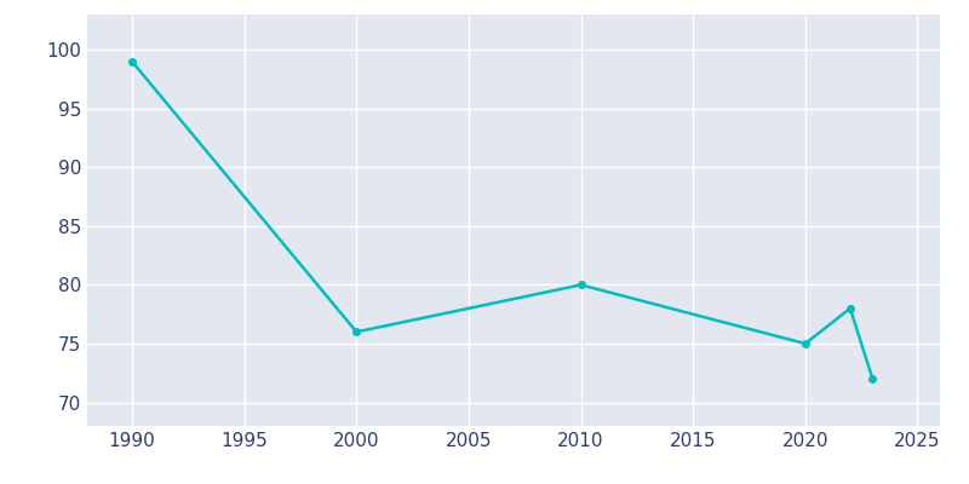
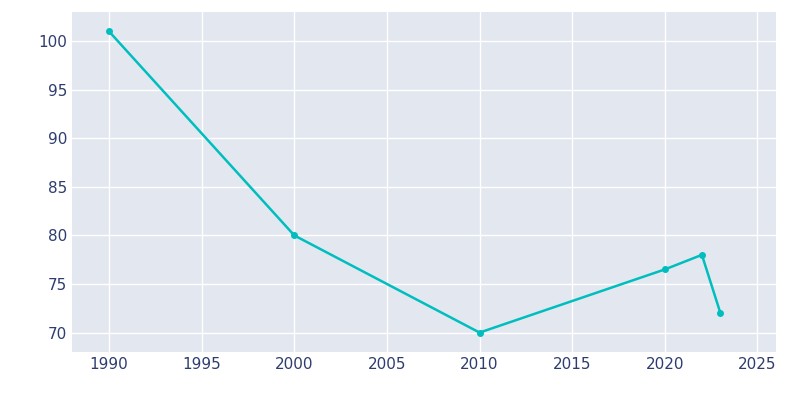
1990: 99.0 -> 101.0
2000: 76.0 -> 80.0
2010: 80.0 -> 70.0
2020: 75.0 -> 76.5
